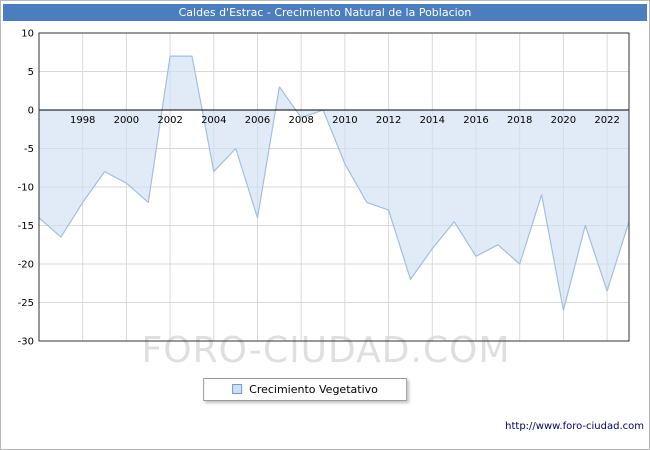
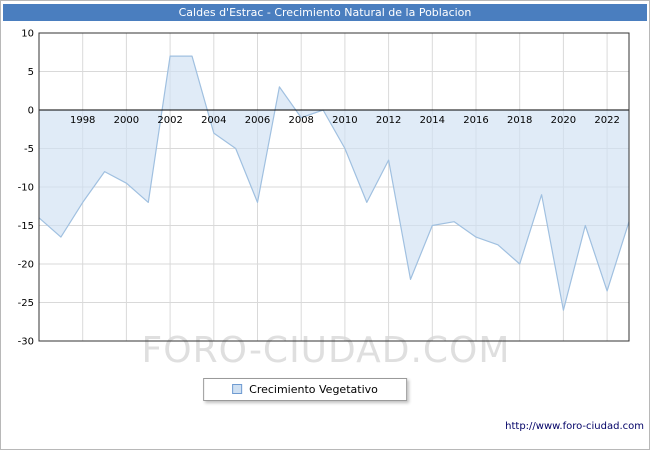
2004: -8 -> -3
2006: -14 -> -12
2010: -7 -> -5
2012: -13 -> -6
2014: -18 -> -15
2016: -19 -> -16
